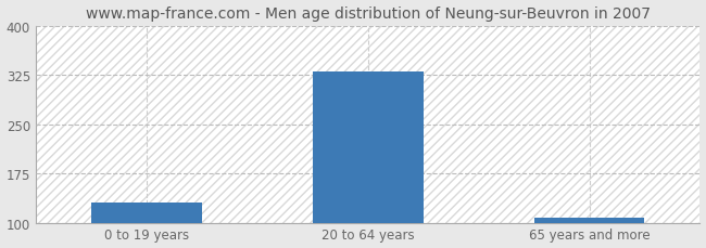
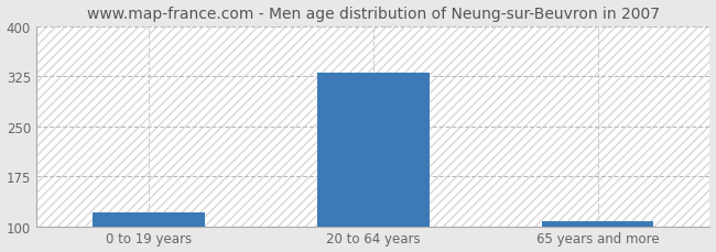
0 to 19 years: 130 -> 120
